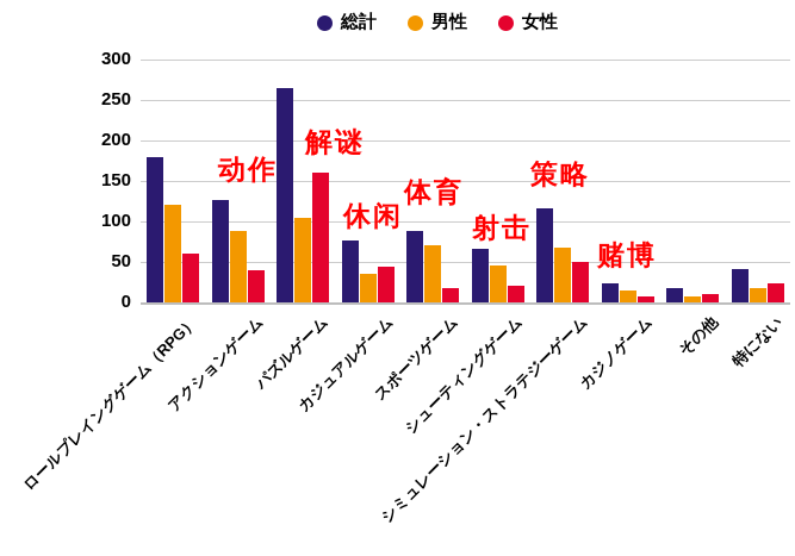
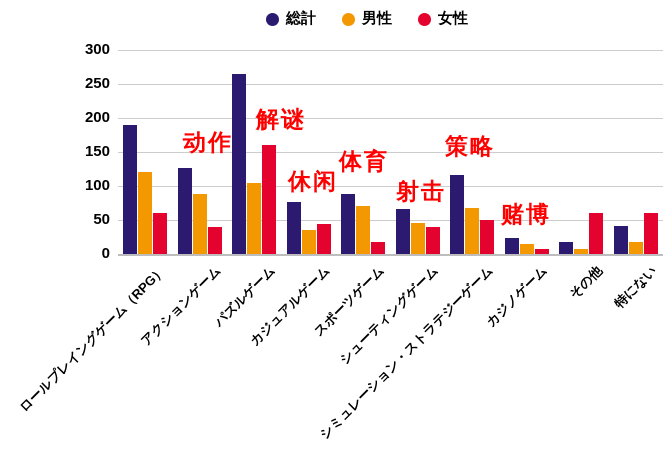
総計/ロールプレイングゲーム（RPG）: 180 -> 190
女性/シューティングゲーム: 20 -> 40
女性/その他: 10 -> 60
女性/特にない: 20 -> 60
